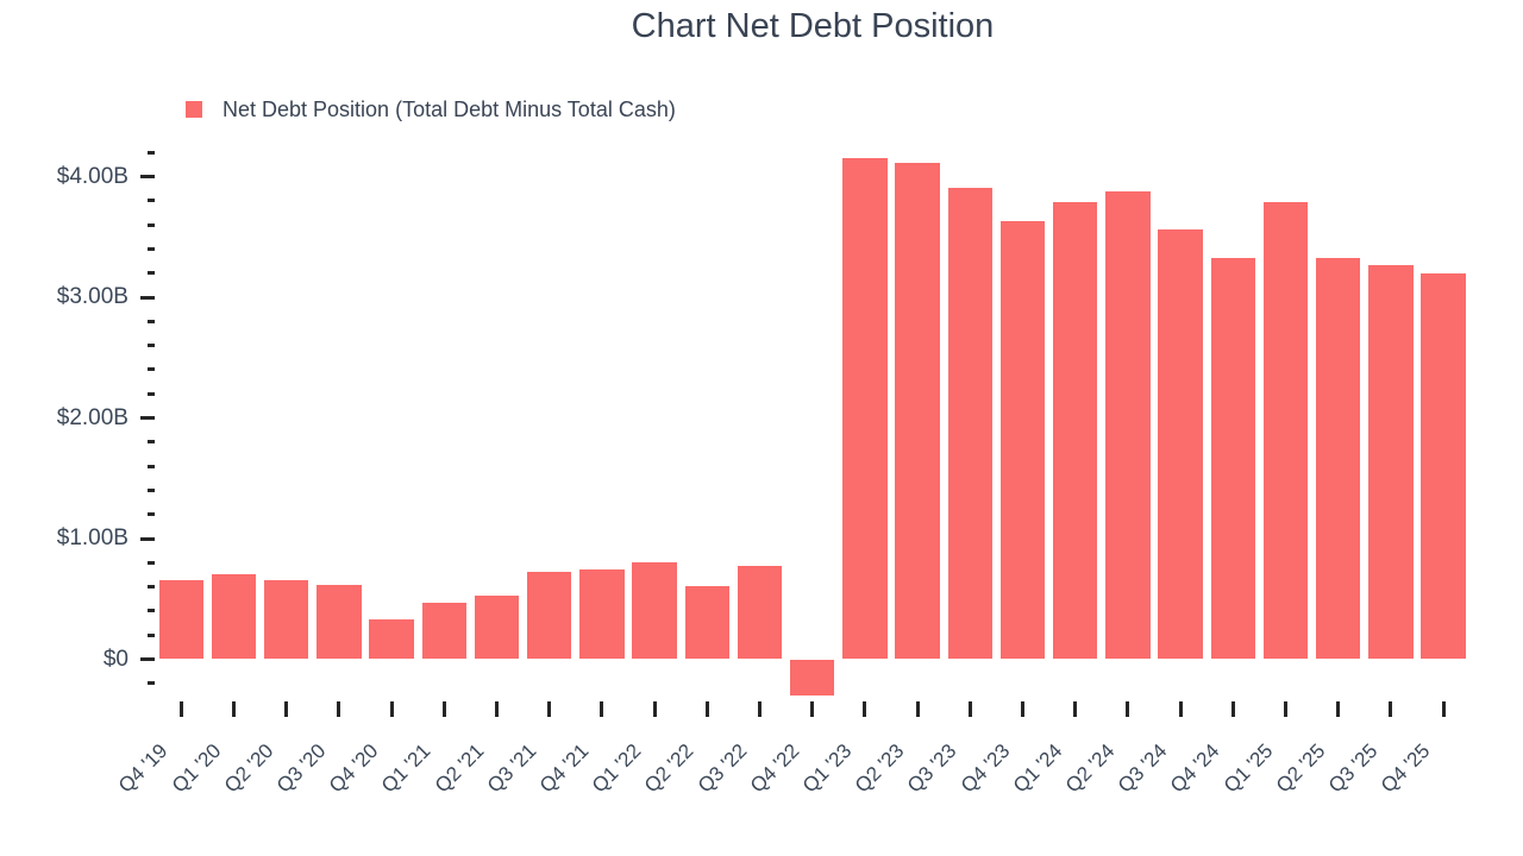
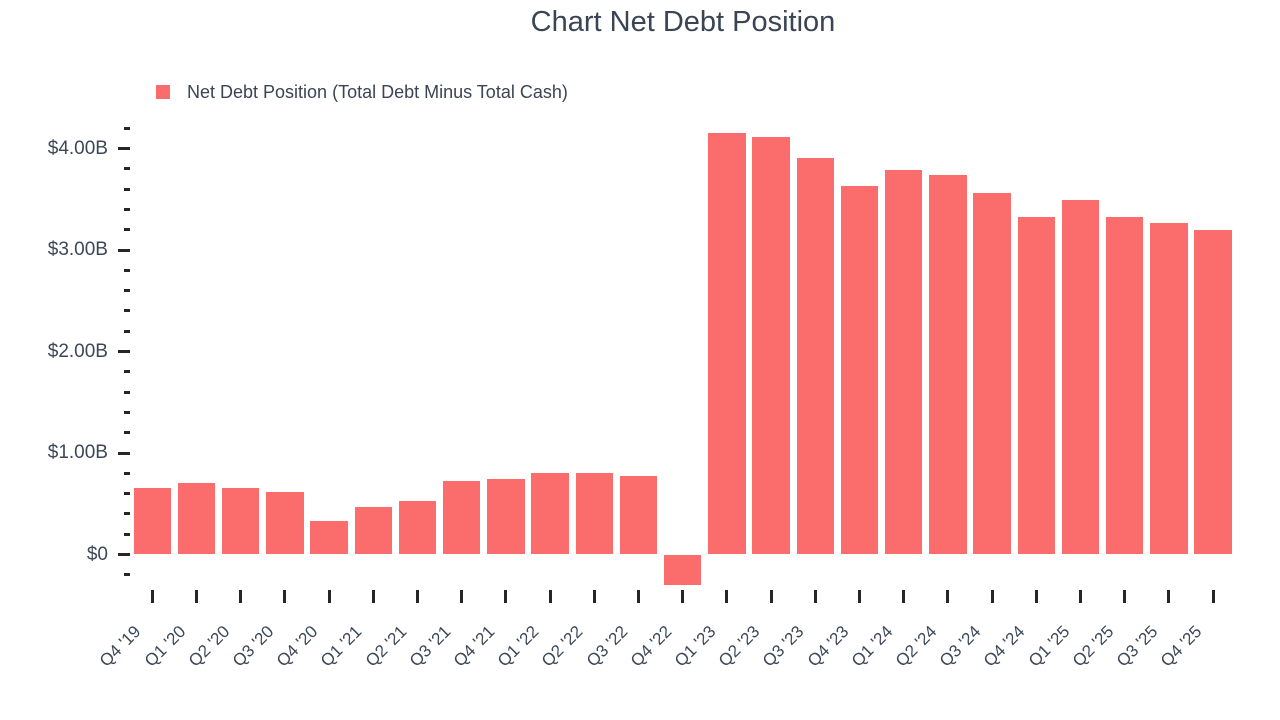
Q2 '22: $0.61B -> $0.80B
Q2 '24: $3.88B -> $3.74B
Q1 '25: $3.79B -> $3.49B
